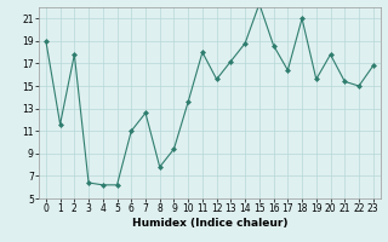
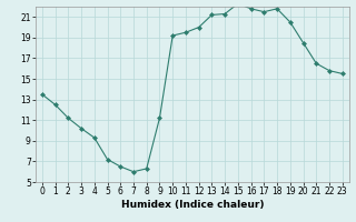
0: 19.0 -> 13.5
1: 11.6 -> 12.5
2: 17.8 -> 11.2
3: 6.4 -> 10.2
4: 6.2 -> 9.3
5: 6.2 -> 7.2
6: 11.0 -> 6.5
7: 12.6 -> 6.0
8: 7.8 -> 6.3
9: 9.4 -> 11.2
10: 13.6 -> 19.2
11: 18.0 -> 19.5
12: 15.6 -> 20.0
13: 17.2 -> 21.2
14: 18.8 -> 21.3
16: 18.6 -> 21.8
17: 16.4 -> 21.5
18: 21.0 -> 21.8
19: 15.6 -> 20.5
20: 17.8 -> 18.5
21: 15.4 -> 16.5
22: 15.0 -> 15.8
23: 16.8 -> 15.5
